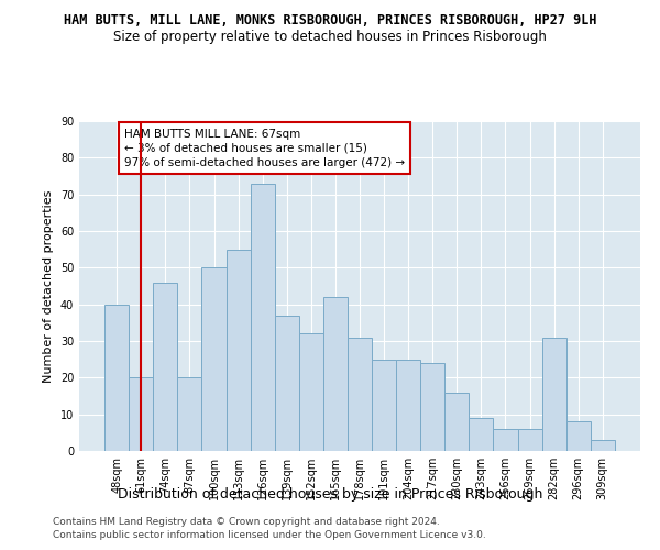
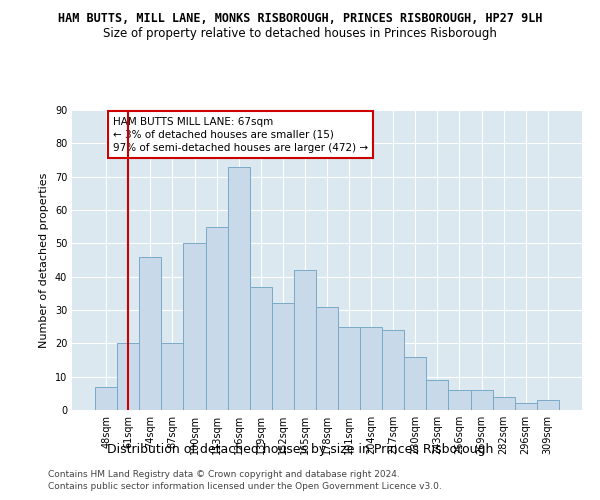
48sqm: 40 -> 7
282sqm: 31 -> 4
296sqm: 8 -> 2
